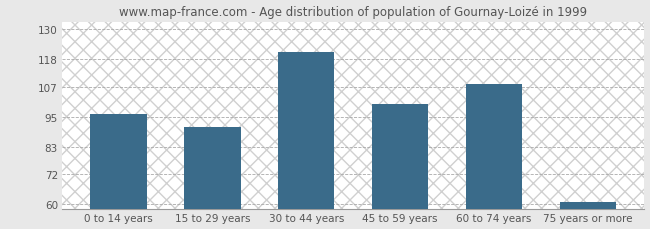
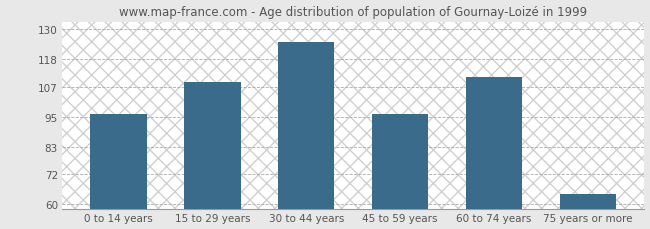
15 to 29 years: 91 -> 109
30 to 44 years: 121 -> 125
45 to 59 years: 100 -> 96
60 to 74 years: 108 -> 111
75 years or more: 61 -> 64
